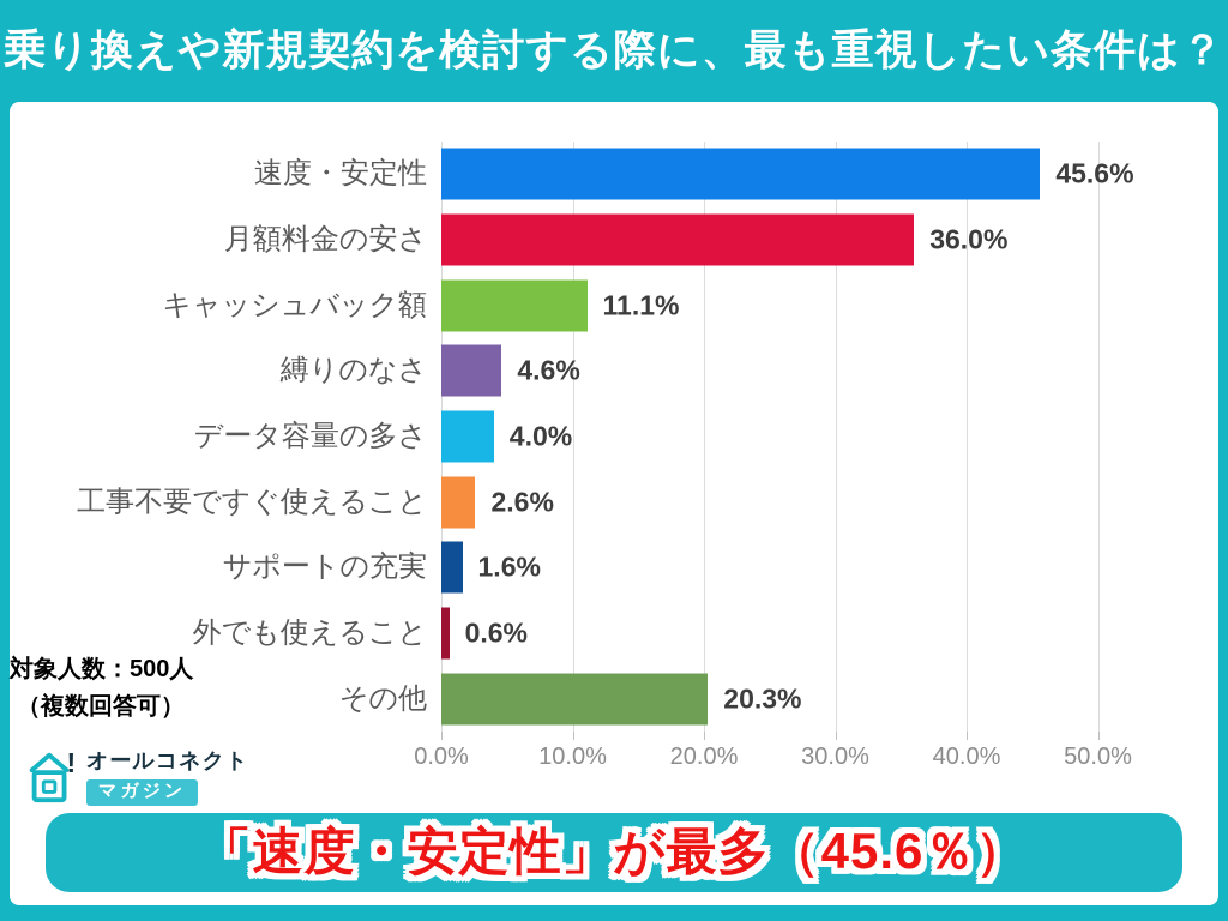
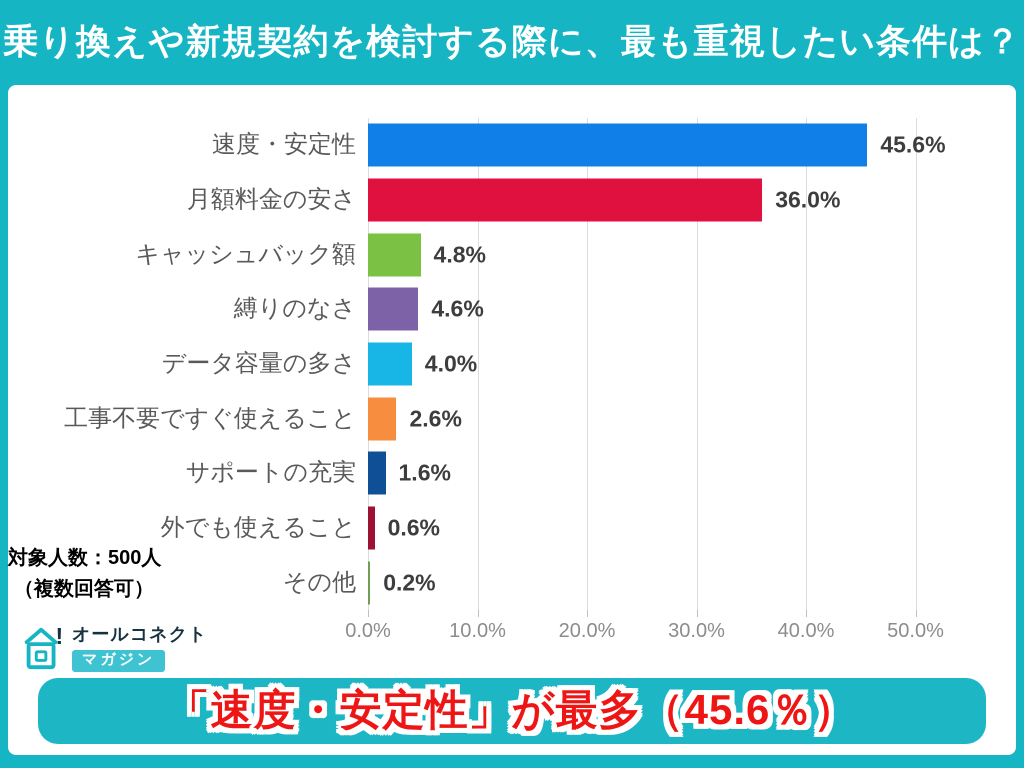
キャッシュバック額: 11.1% -> 4.8%
その他: 20.3% -> 0.2%
